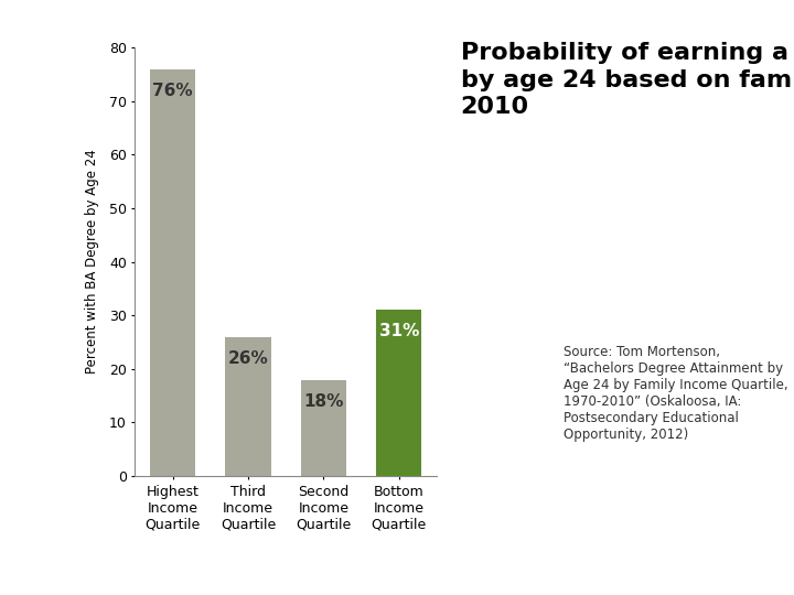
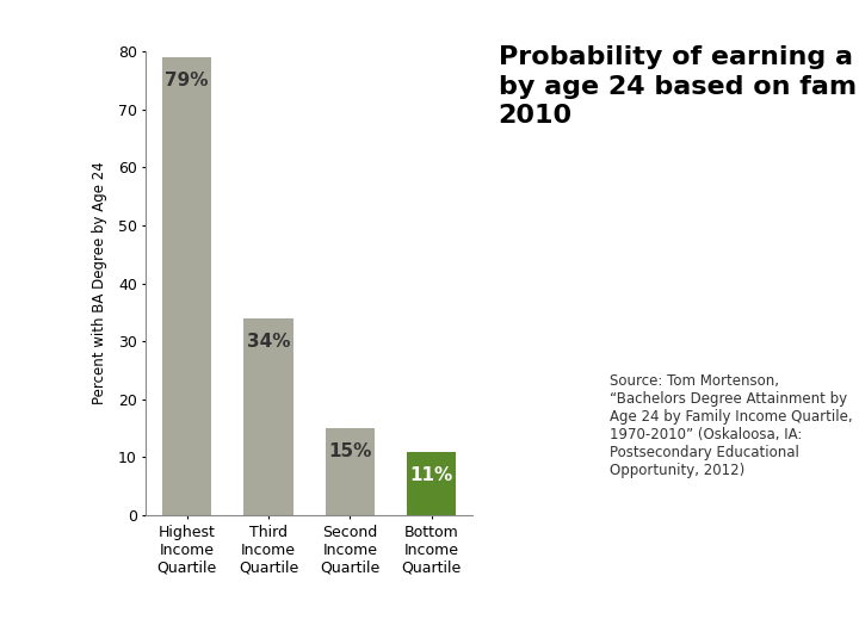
Highest Income Quartile: 76% -> 79%
Third Income Quartile: 26% -> 34%
Second Income Quartile: 18% -> 15%
Bottom Income Quartile: 31% -> 11%
